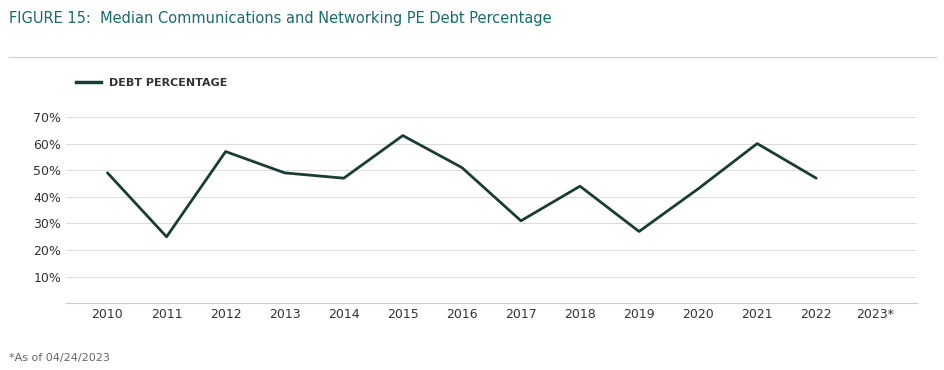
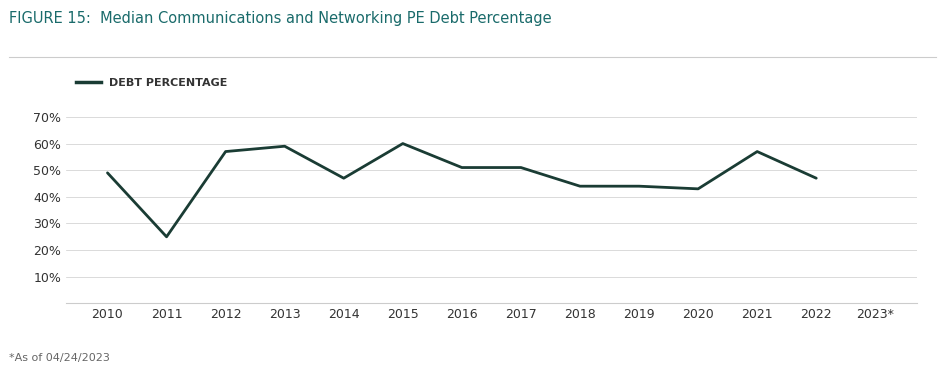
2013: 49% -> 59%
2015: 63% -> 60%
2017: 31% -> 51%
2019: 27% -> 44%
2021: 60% -> 57%
